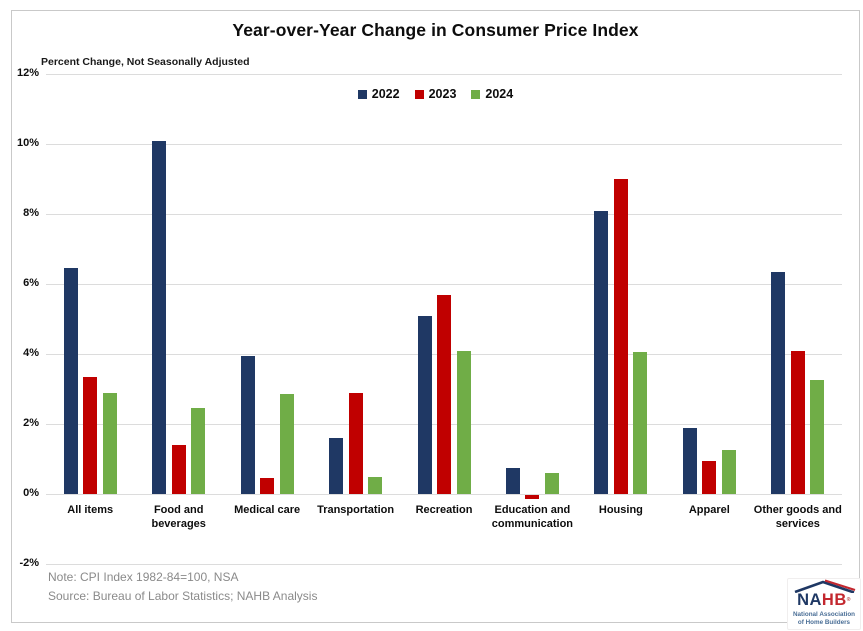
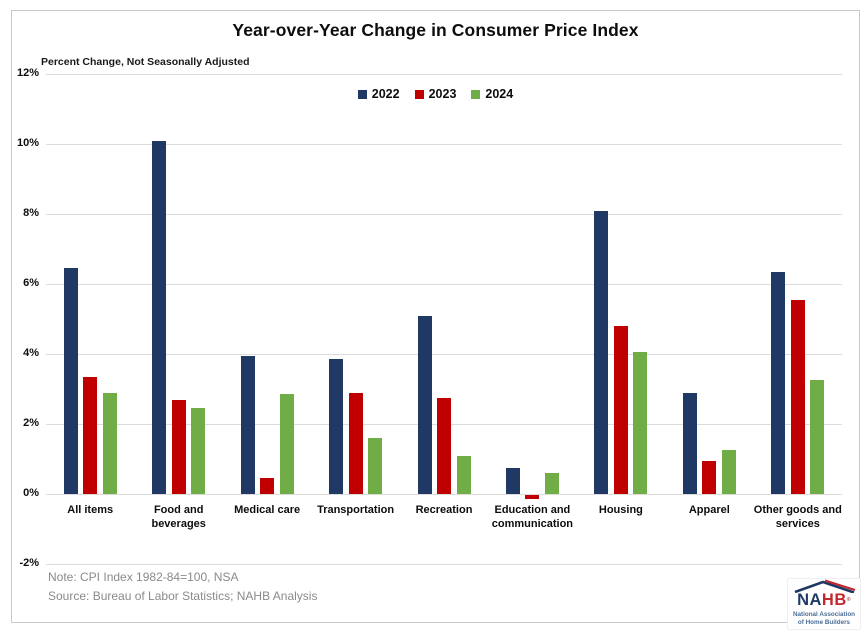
2023/Food and beverages: 1.4% -> 2.7%
2022/Transportation: 1.6% -> 3.9%
2024/Transportation: 0.5% -> 1.6%
2023/Recreation: 5.7% -> 2.8%
2024/Recreation: 4.1% -> 1.1%
2023/Housing: 9.0% -> 4.8%
2022/Apparel: 1.9% -> 2.9%
2023/Other goods and services: 4.1% -> 5.5%
